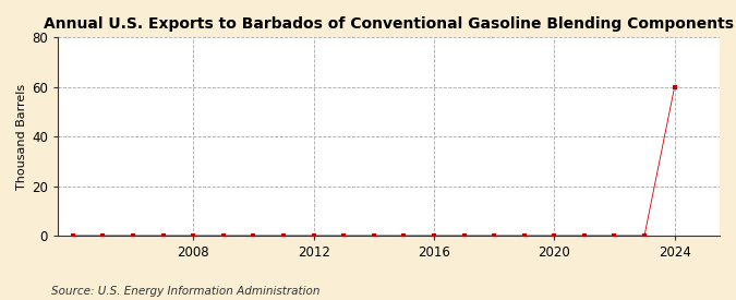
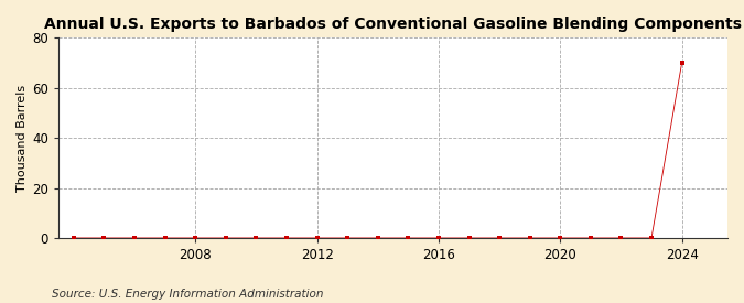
2024: 60 -> 70
